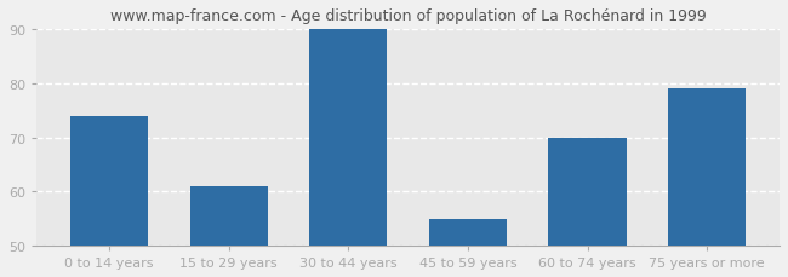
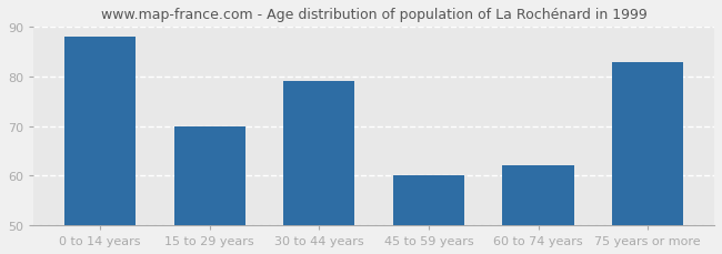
0 to 14 years: 74 -> 88
15 to 29 years: 61 -> 70
30 to 44 years: 90 -> 79
45 to 59 years: 55 -> 60
60 to 74 years: 70 -> 62
75 years or more: 79 -> 83
